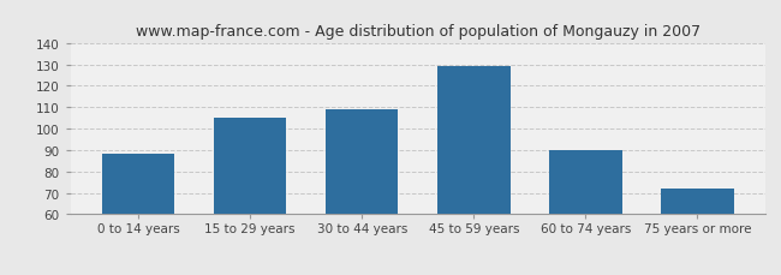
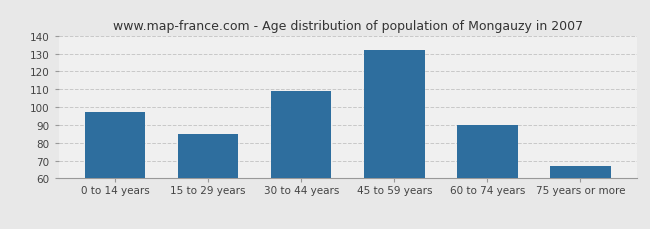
0 to 14 years: 88 -> 97
15 to 29 years: 105 -> 85
45 to 59 years: 129 -> 132
75 years or more: 72 -> 67
